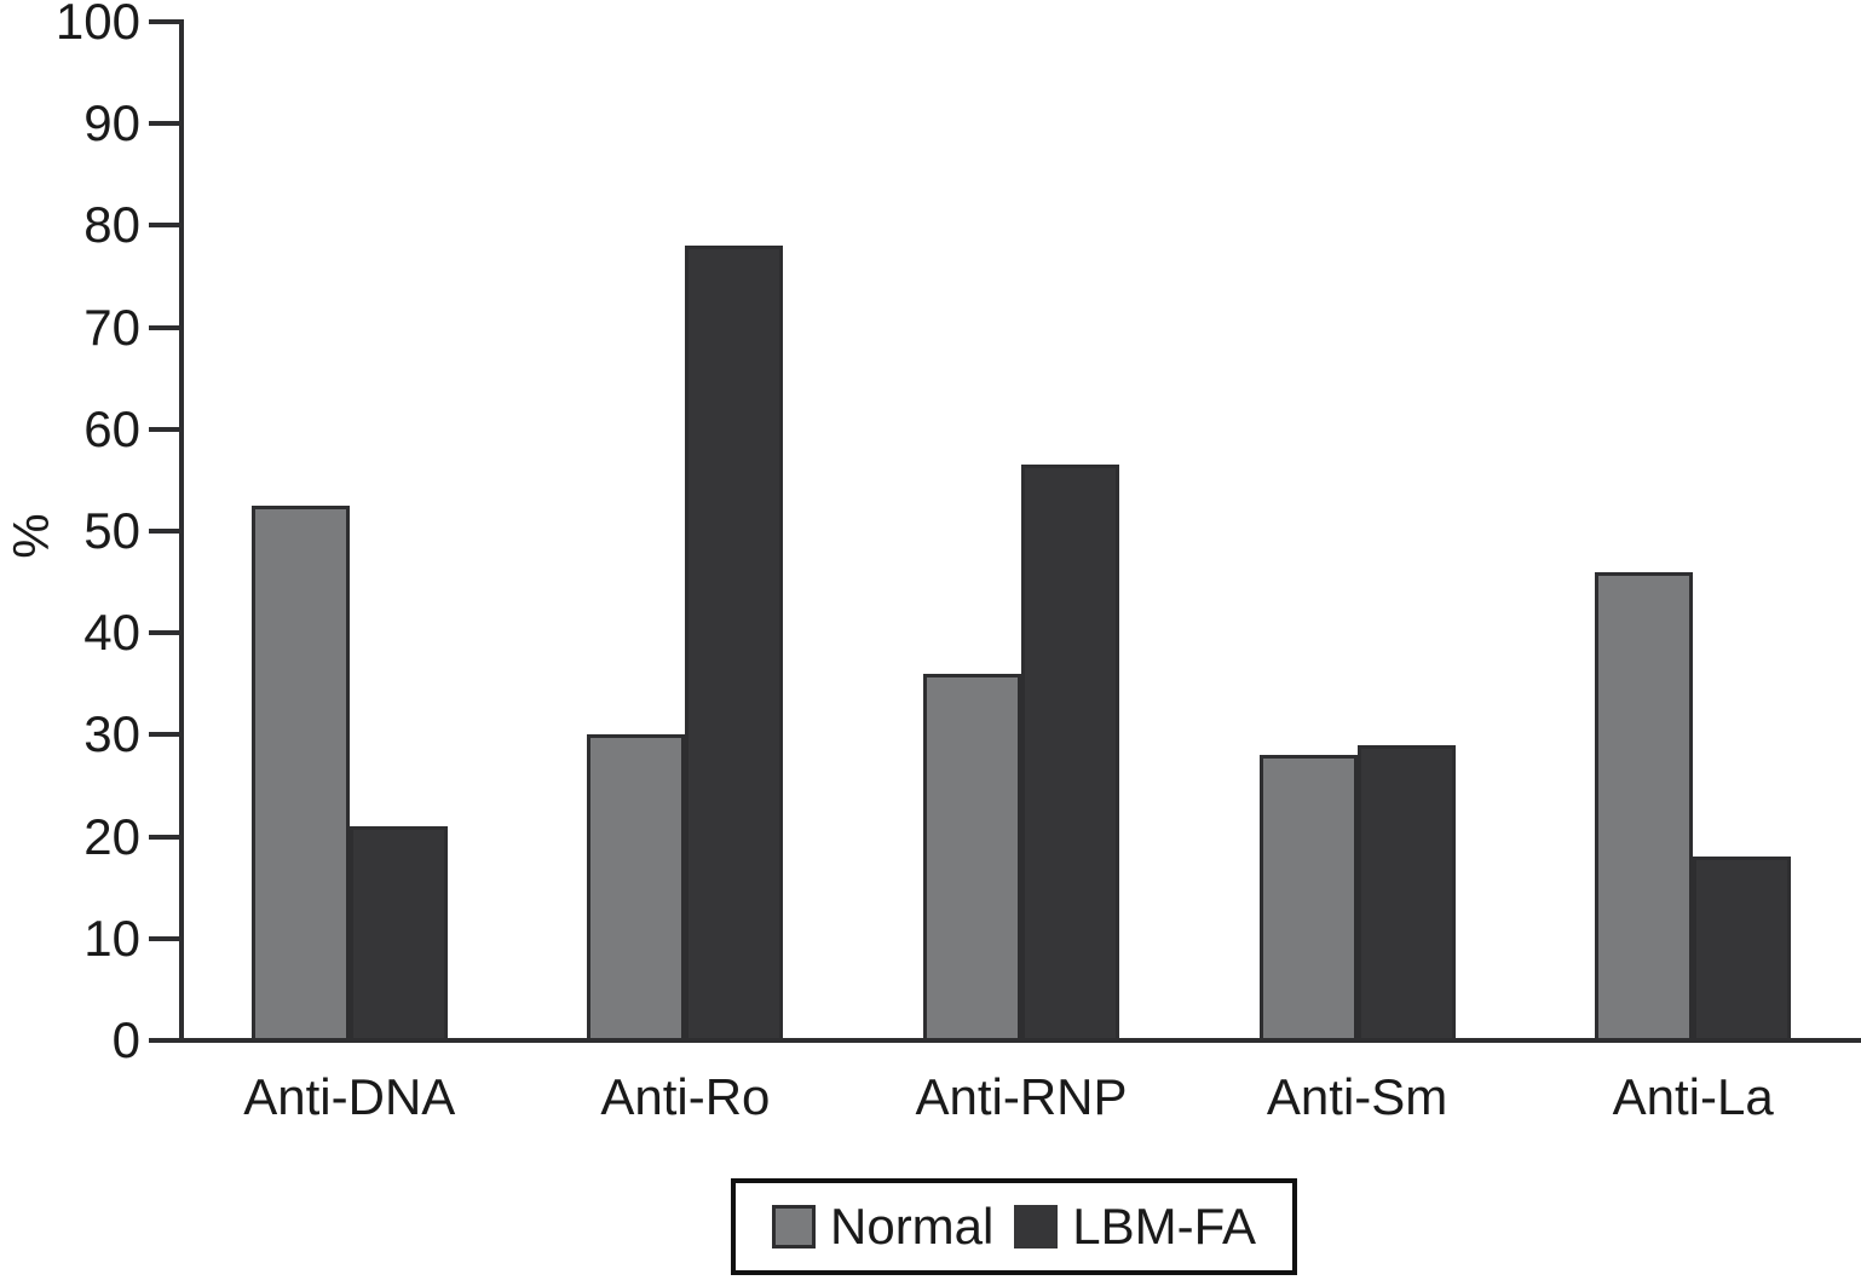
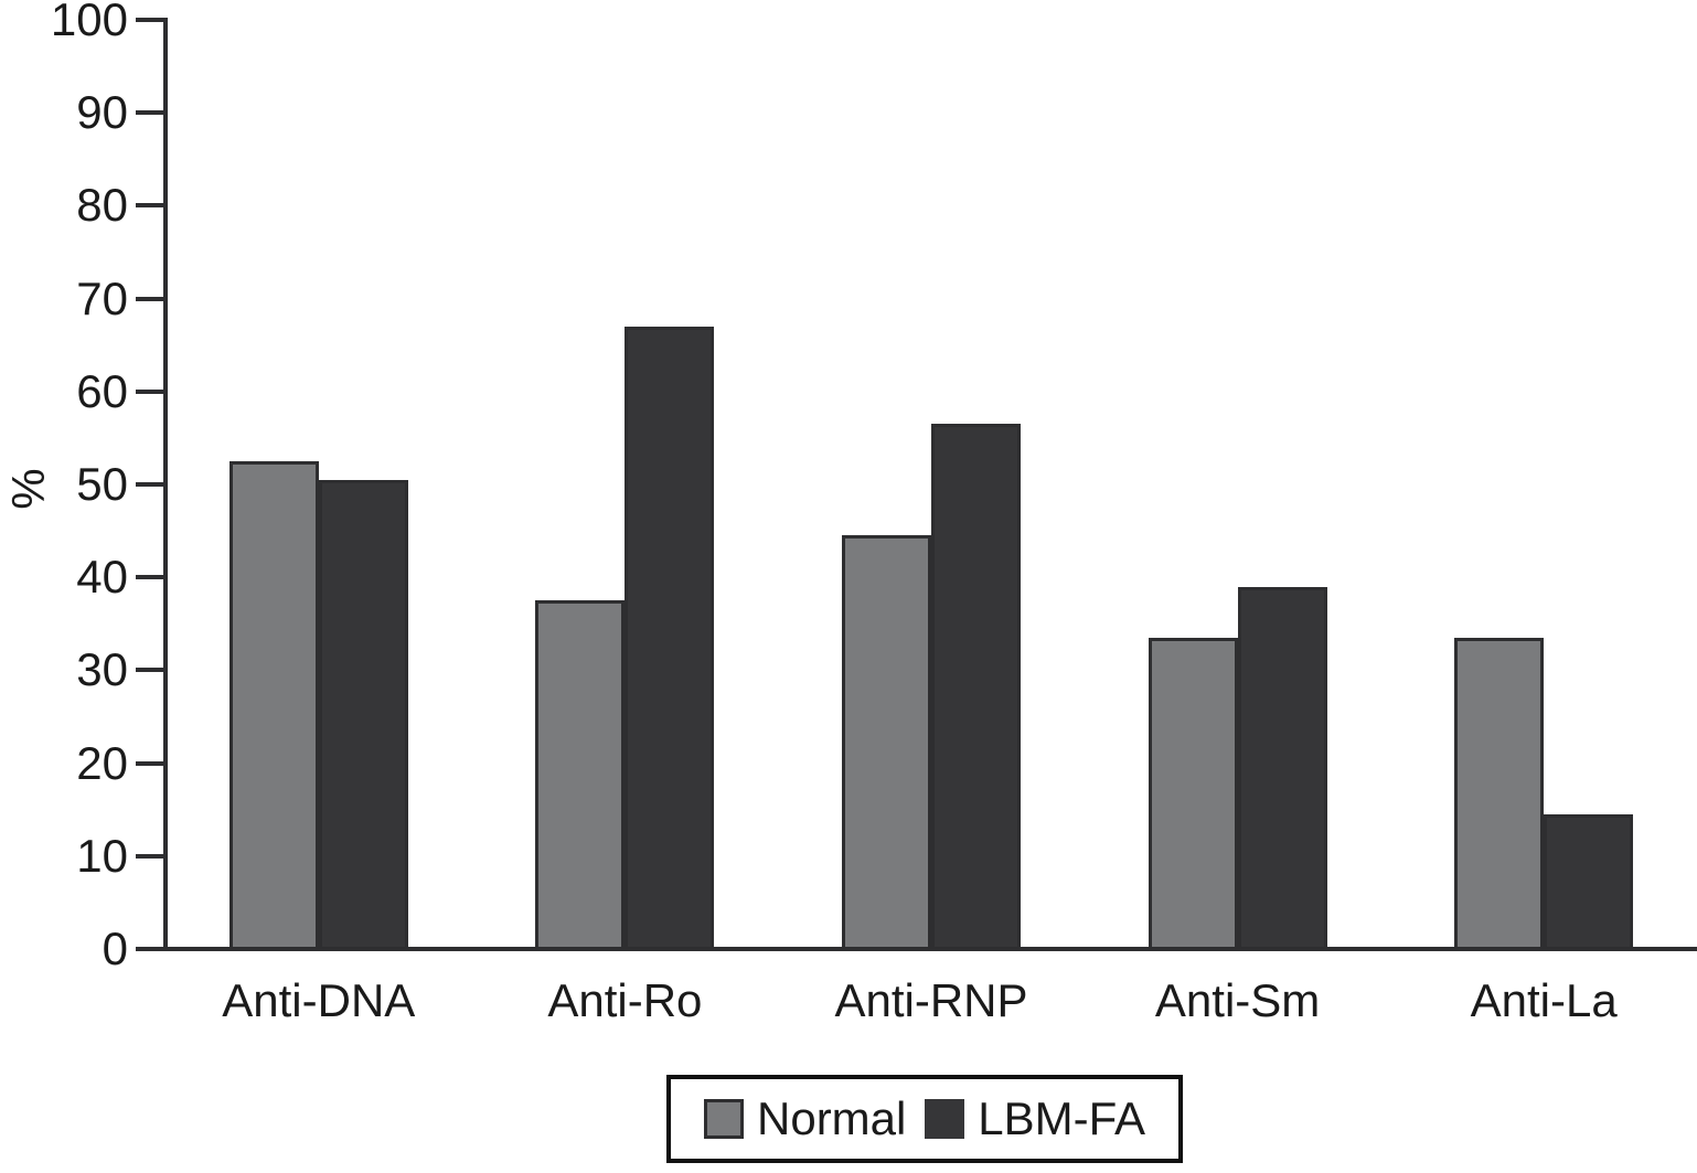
LBM-FA/Anti-DNA: 21 -> 50
Normal/Anti-Ro: 30 -> 38
LBM-FA/Anti-Ro: 78 -> 67
Normal/Anti-RNP: 36 -> 44
Normal/Anti-Sm: 28 -> 34
LBM-FA/Anti-Sm: 29 -> 39
Normal/Anti-La: 46 -> 34
LBM-FA/Anti-La: 18 -> 14
